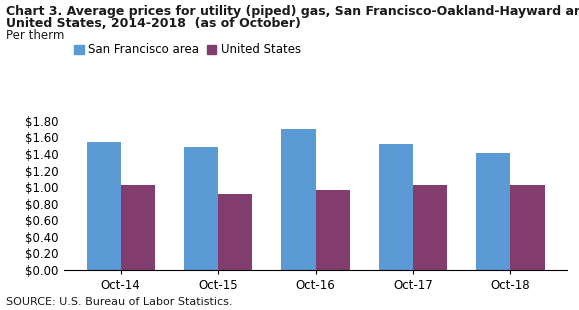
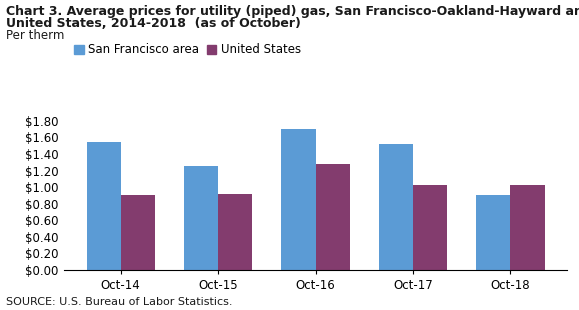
United States/Oct-14: $1.02 -> $0.90
San Francisco area/Oct-15: $1.49 -> $1.26
United States/Oct-16: $0.96 -> $1.28
San Francisco area/Oct-18: $1.41 -> $0.90
